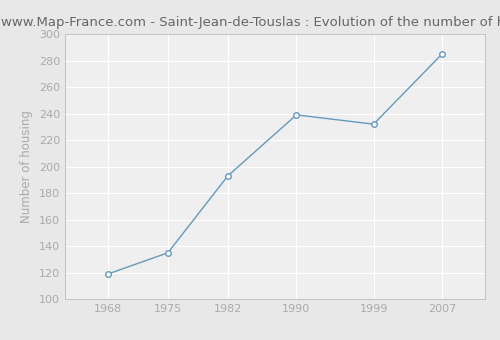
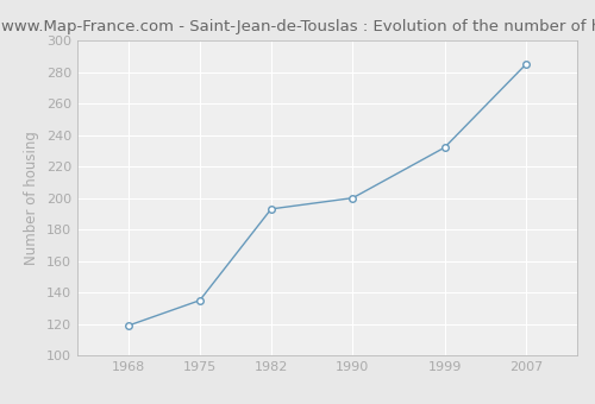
1990: 239 -> 200
